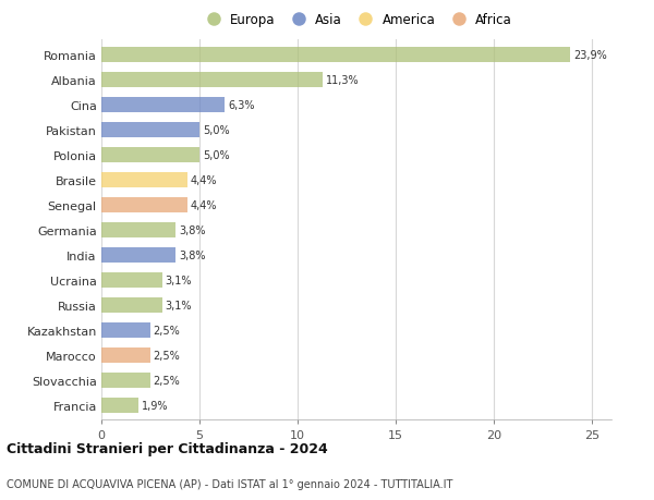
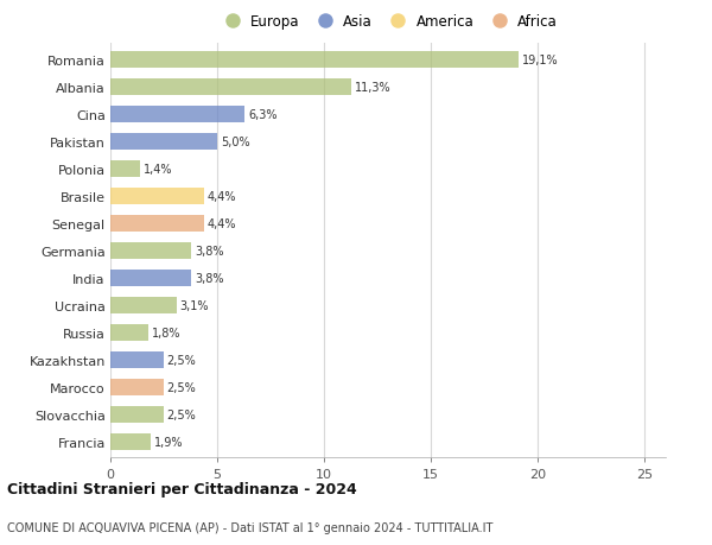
Romania: 23,9% -> 19,1%
Polonia: 5,0% -> 1,4%
Russia: 3,1% -> 1,8%
